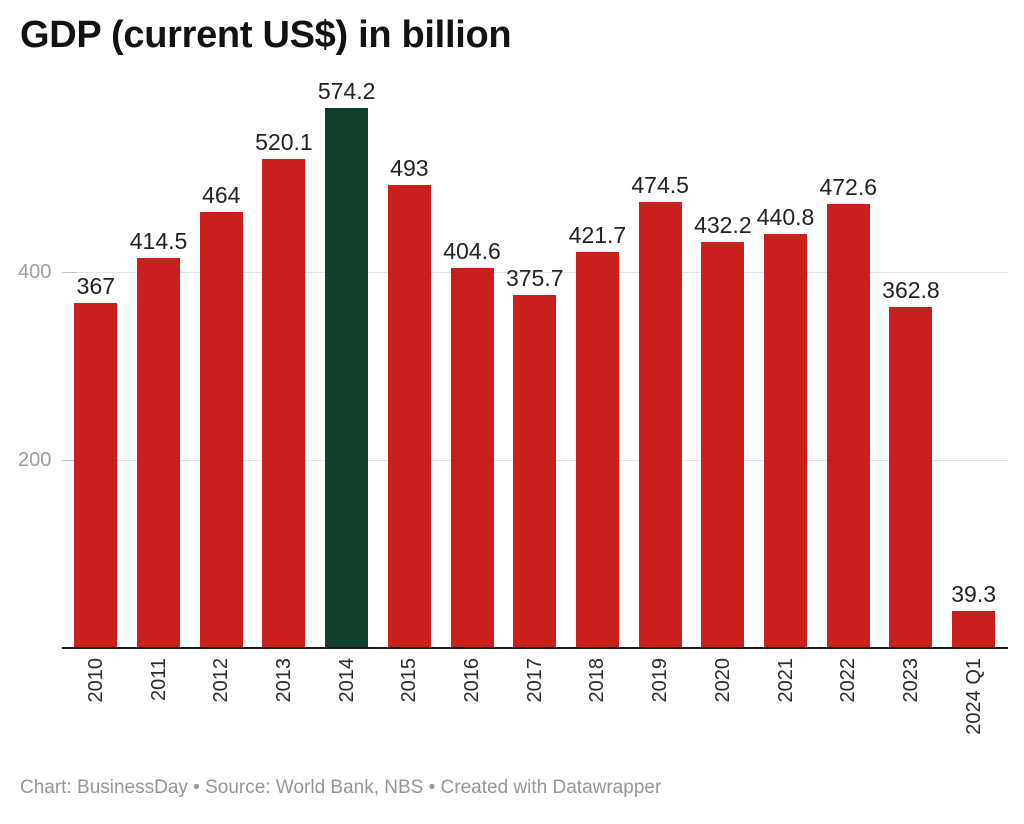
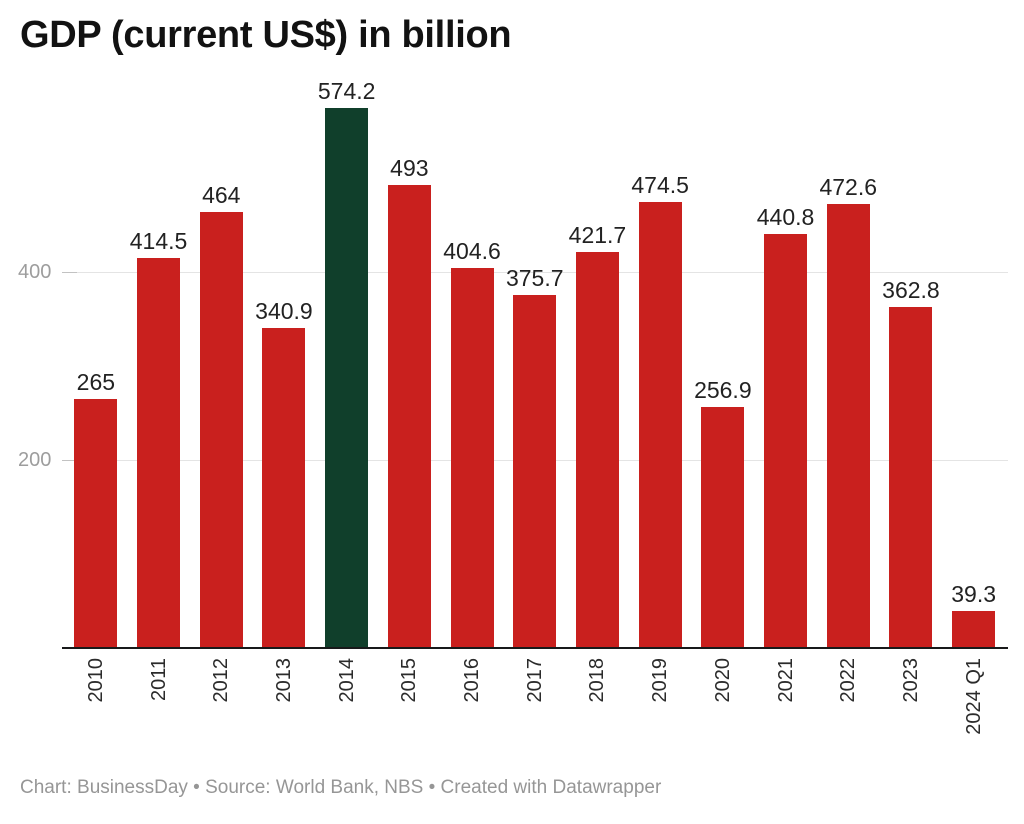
2010: 367 -> 265
2013: 520.1 -> 340.9
2020: 432.2 -> 256.9
